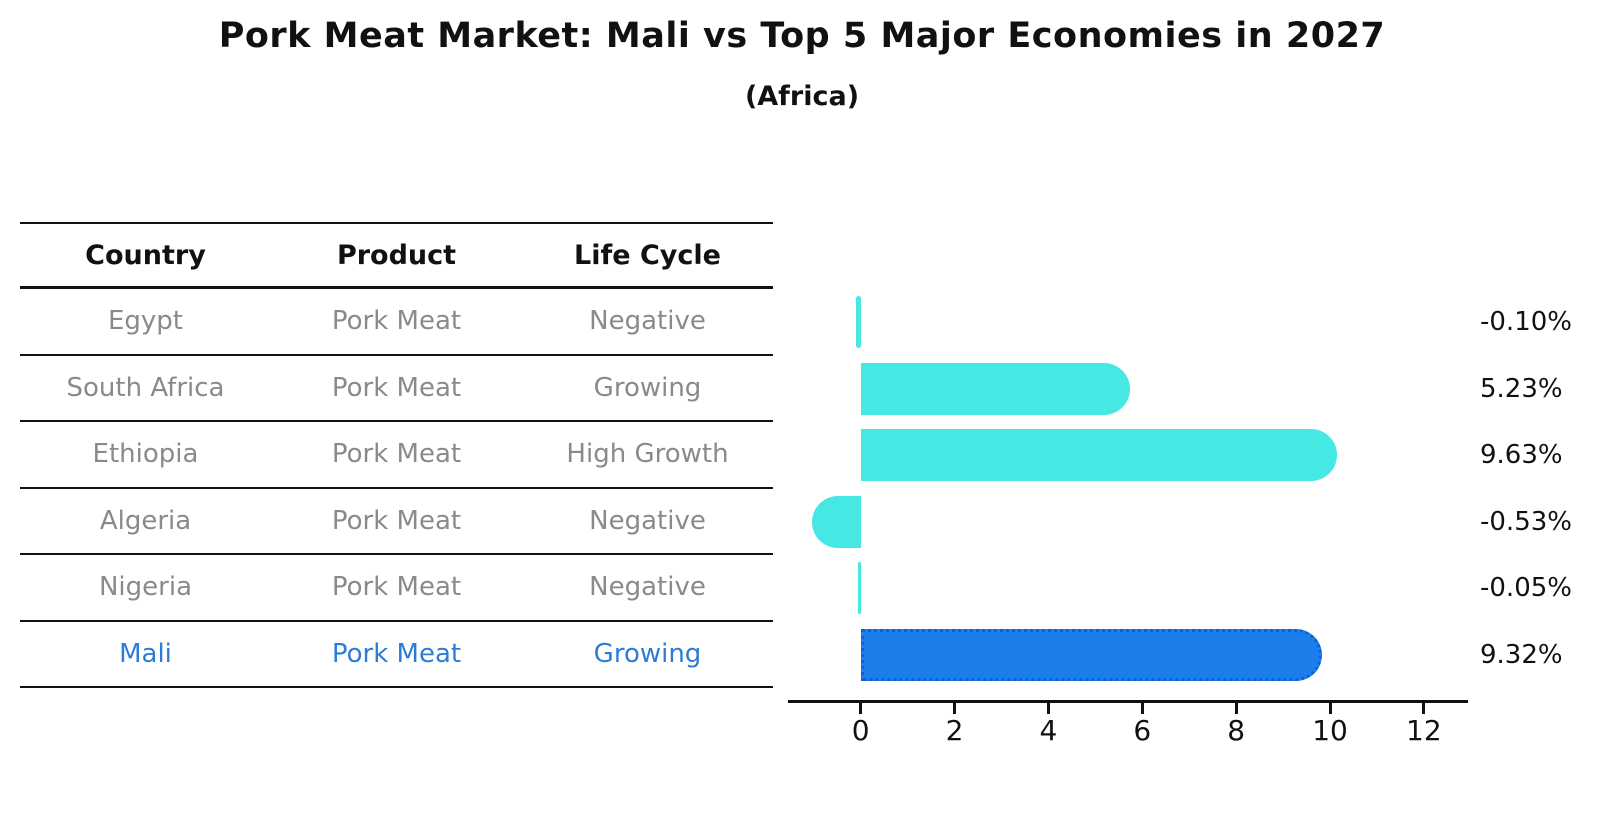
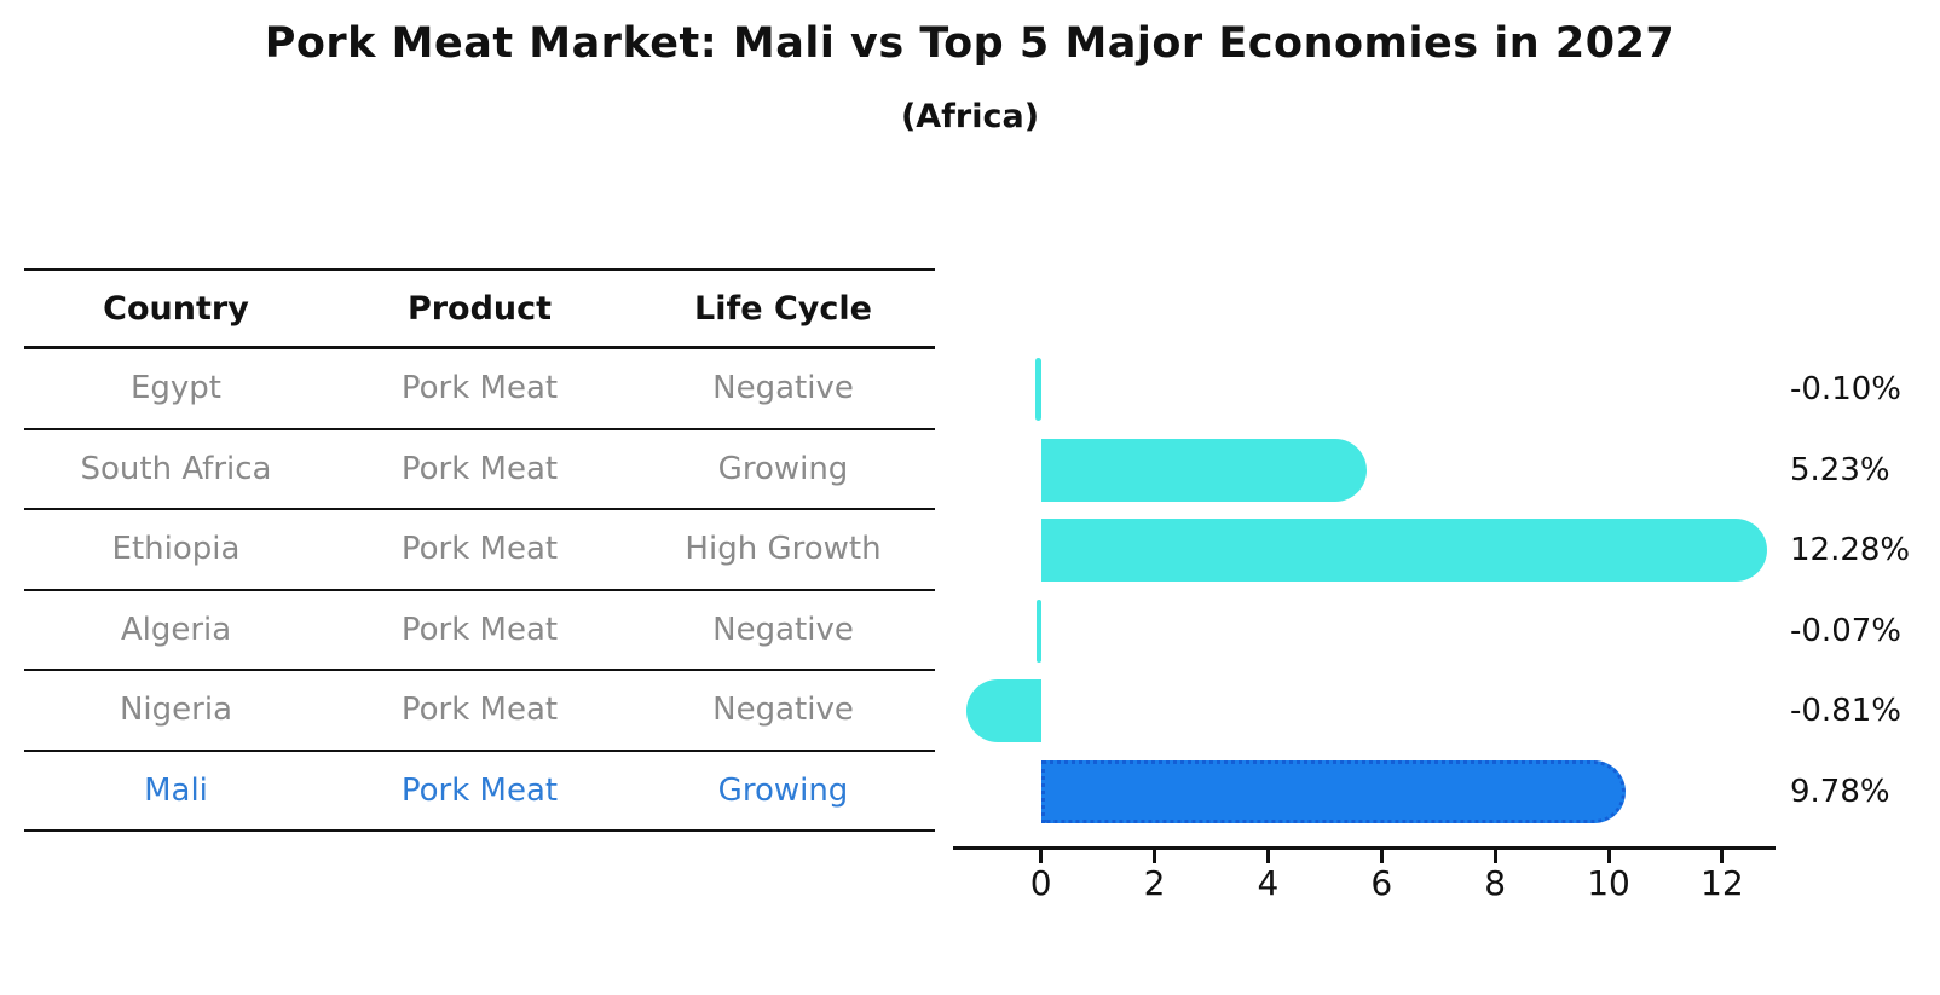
Ethiopia: 9.63% -> 12.28%
Algeria: -0.53% -> -0.07%
Nigeria: -0.05% -> -0.81%
Mali: 9.32% -> 9.78%
